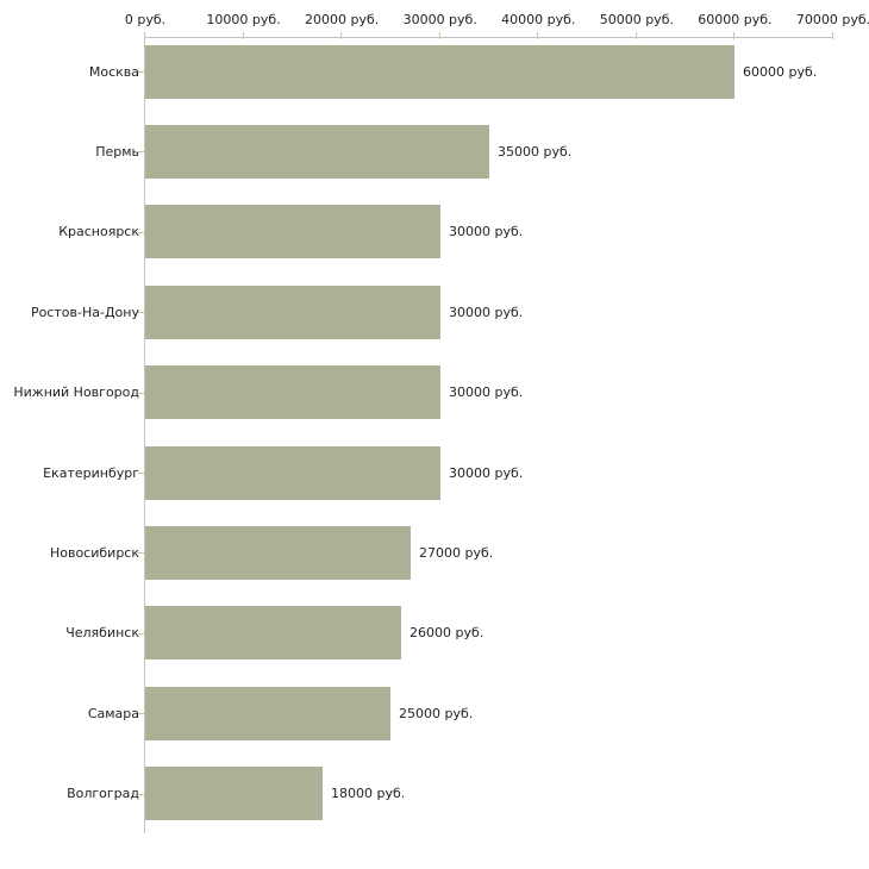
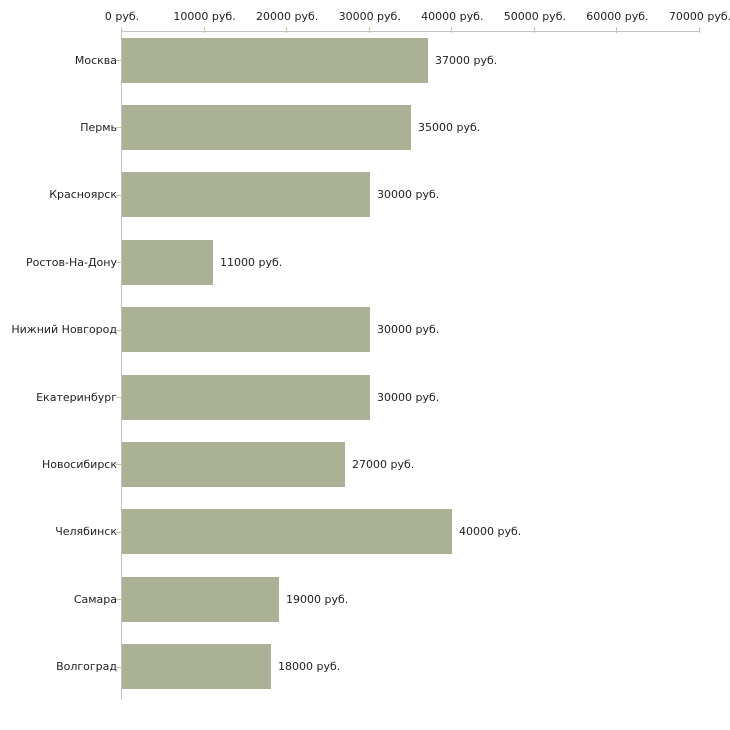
Москва: 60000 -> 37000
Ростов-На-Дону: 30000 -> 11000
Челябинск: 26000 -> 40000
Самара: 25000 -> 19000
